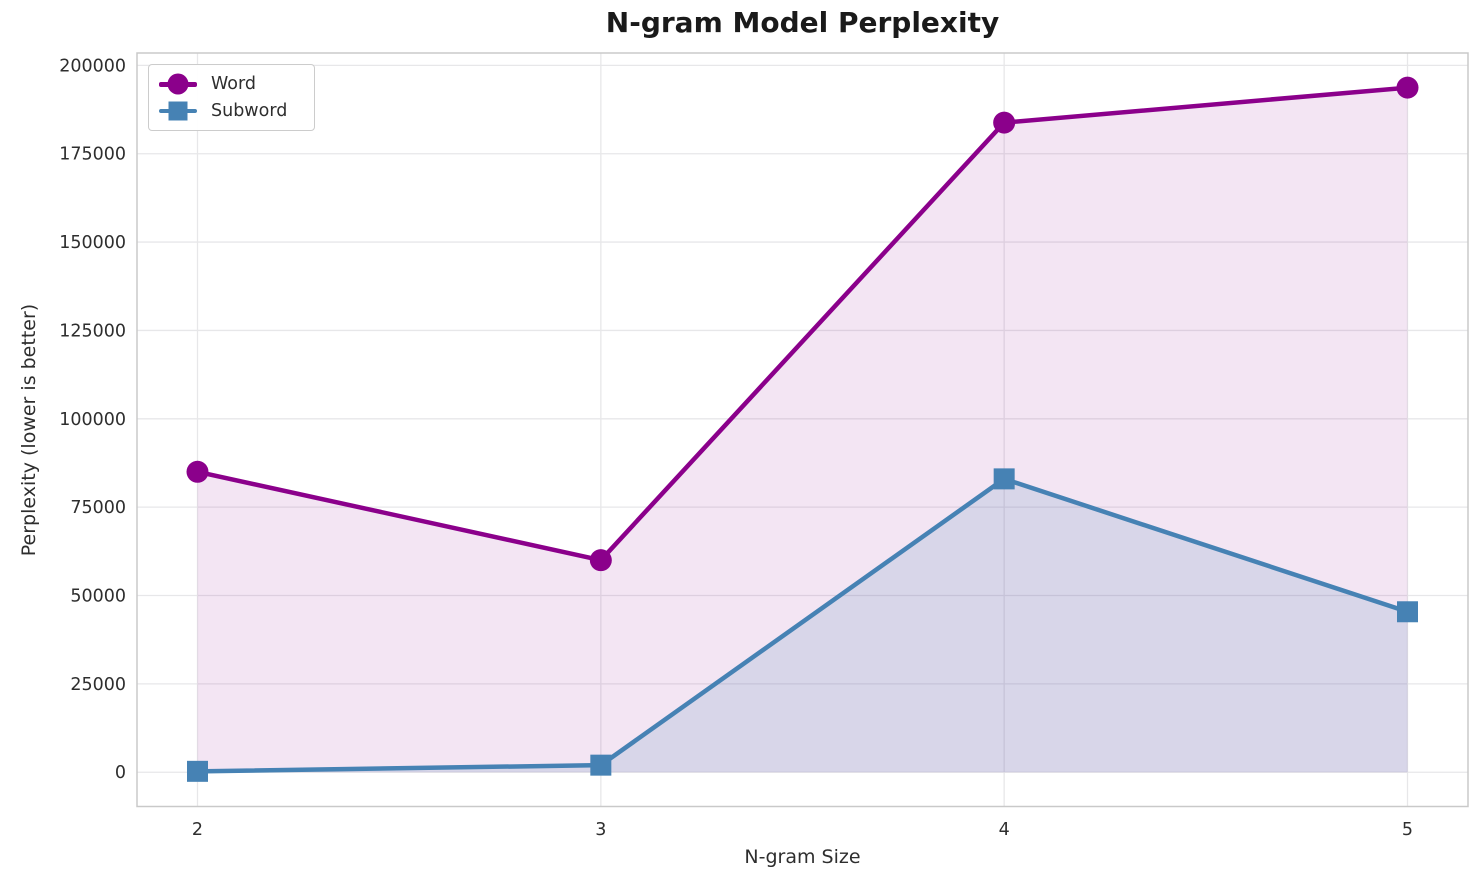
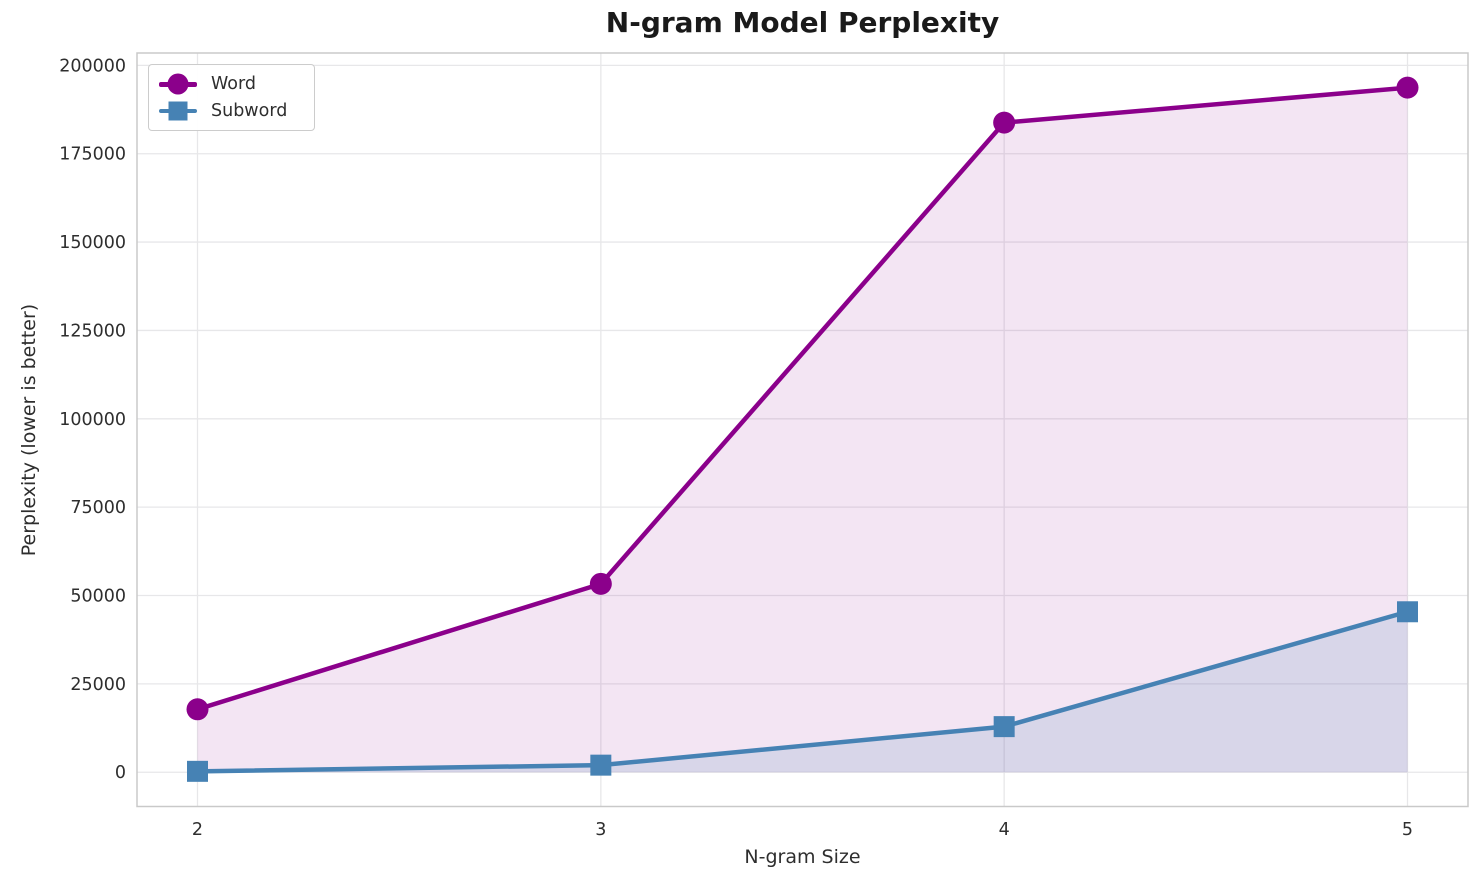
Word/2: 85000 -> 18000
Word/3: 60000 -> 53000
Subword/4: 83000 -> 13000
